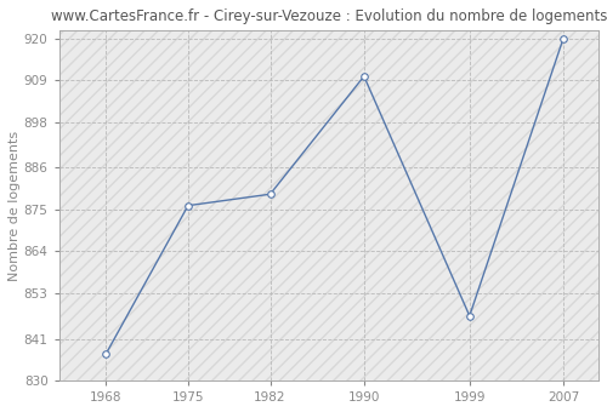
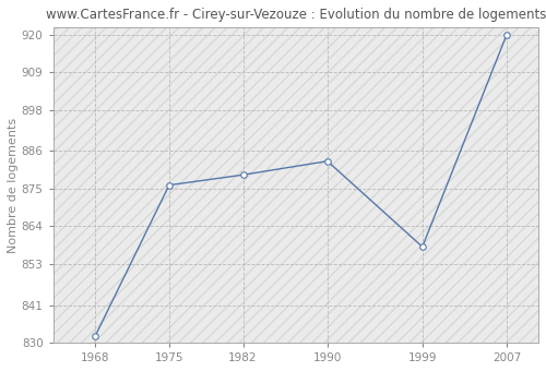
1968: 837 -> 832
1990: 910 -> 883
1999: 847 -> 858
